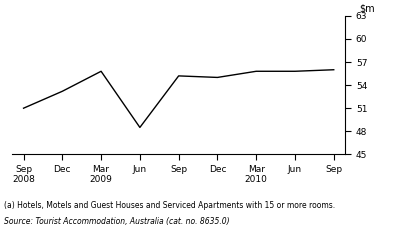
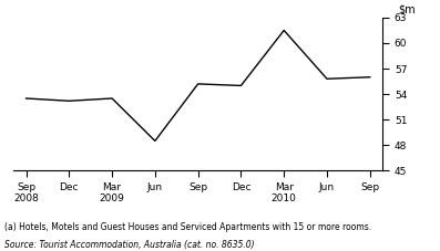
Sep 2008: 51.0 -> 53.5
Mar 2009: 55.8 -> 53.5
Mar 2010: 55.8 -> 61.5
